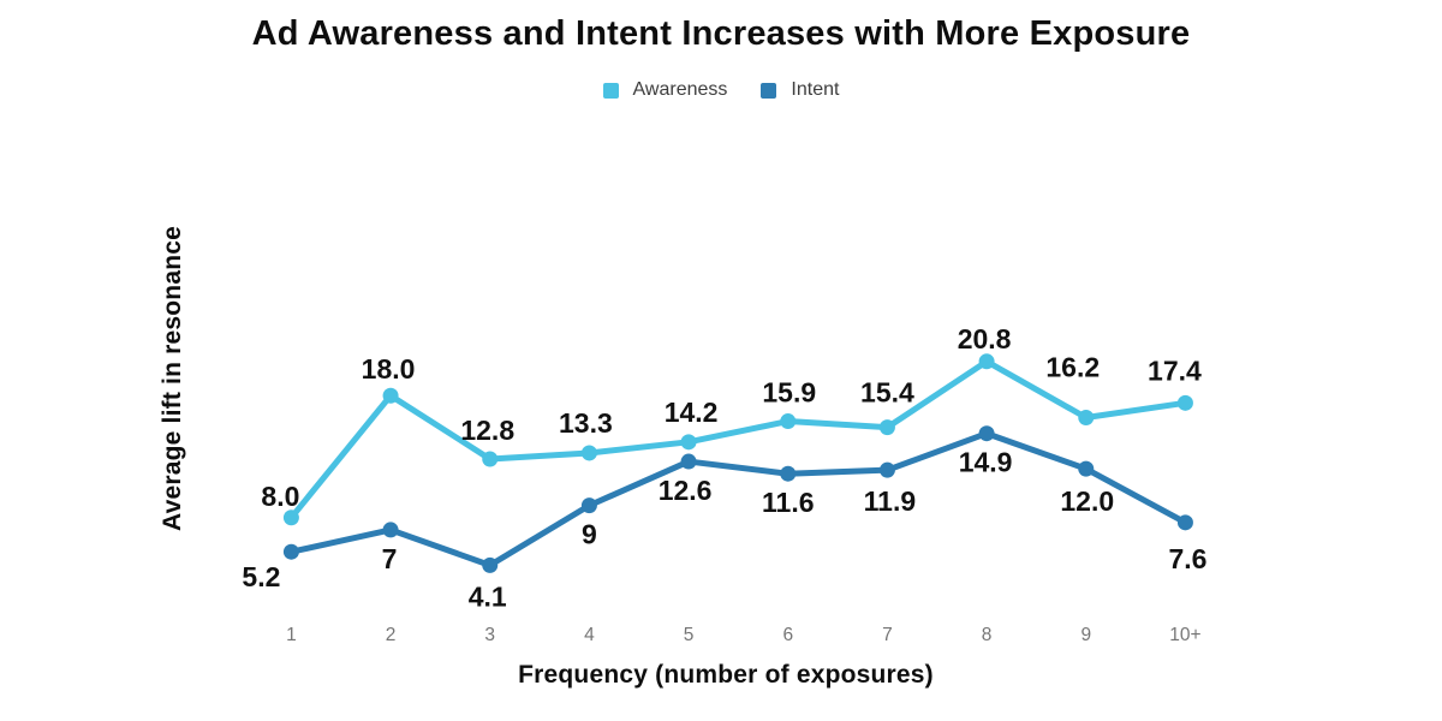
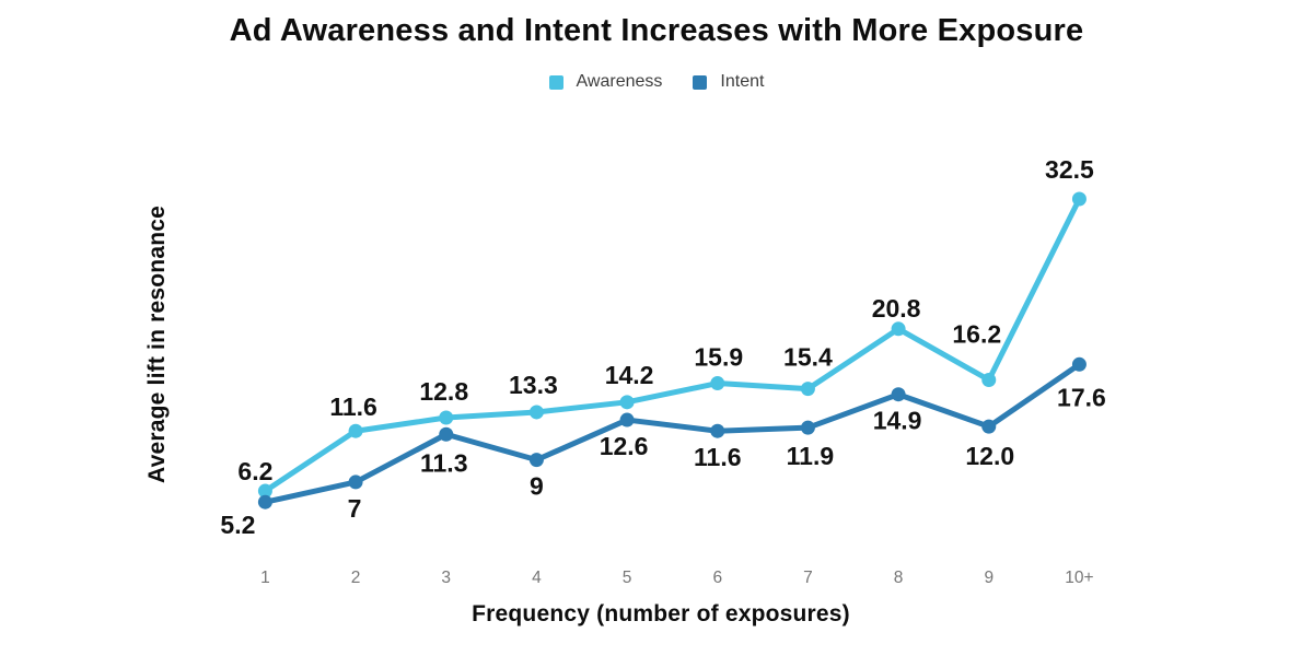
Awareness/1: 8.0 -> 6.2
Awareness/2: 18.0 -> 11.6
Intent/3: 4.1 -> 11.3
Awareness/10+: 17.4 -> 32.5
Intent/10+: 7.6 -> 17.6
